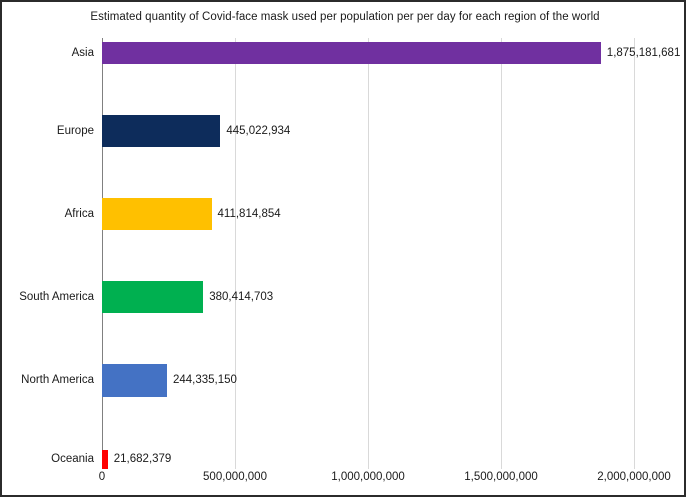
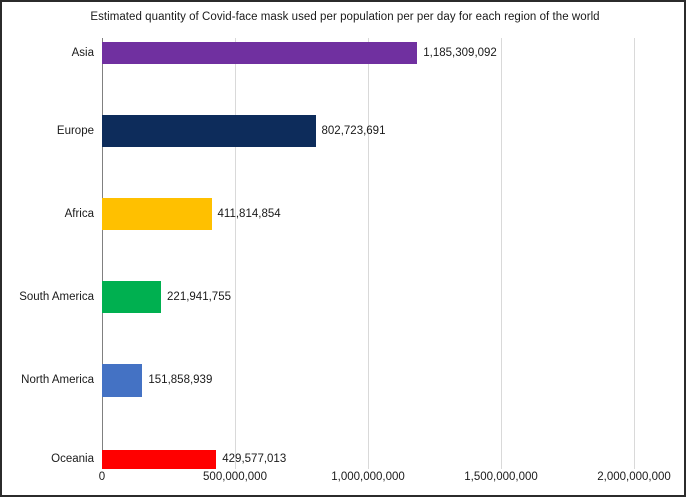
Asia: 1,875,181,681 -> 1,185,309,092
Europe: 445,022,934 -> 802,723,691
South America: 380,414,703 -> 221,941,755
North America: 244,335,150 -> 151,858,939
Oceania: 21,682,379 -> 429,577,013
